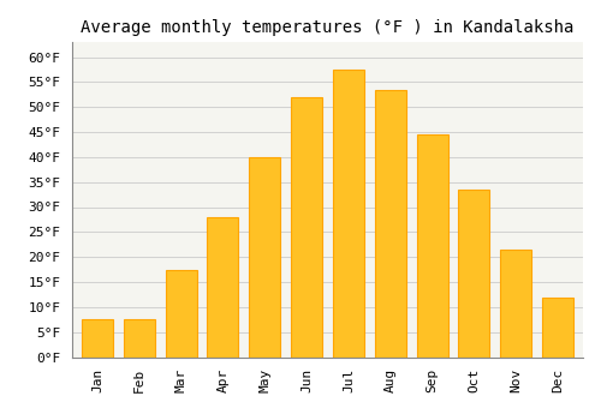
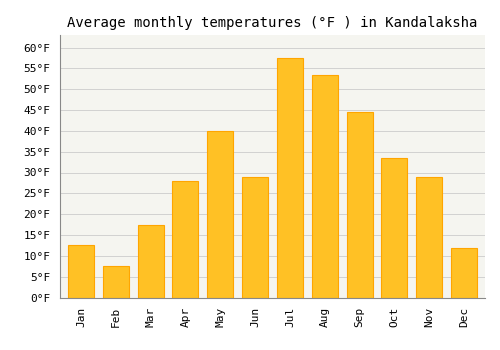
Jan: 7.5°F -> 12.5°F
Jun: 52.0°F -> 29.0°F
Nov: 21.5°F -> 29.0°F
